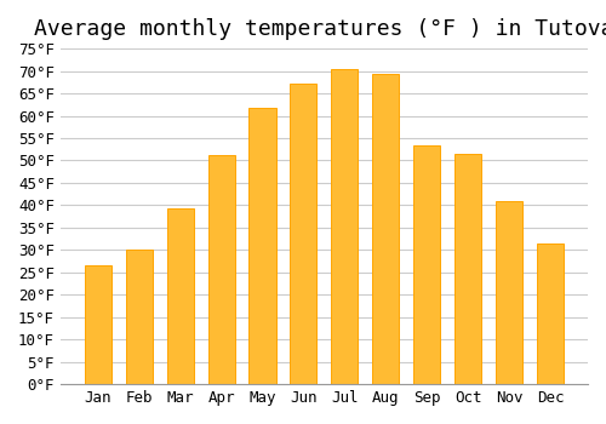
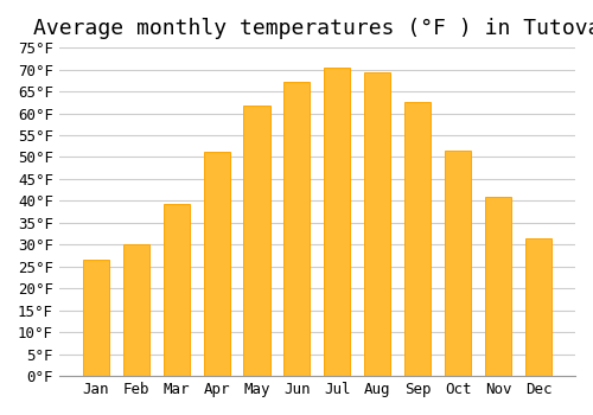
Sep: 53.5°F -> 62.6°F
